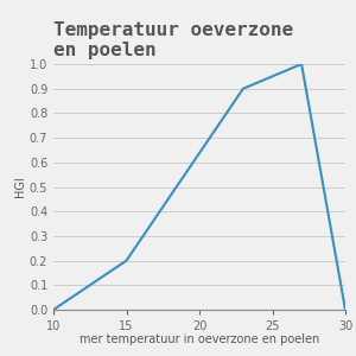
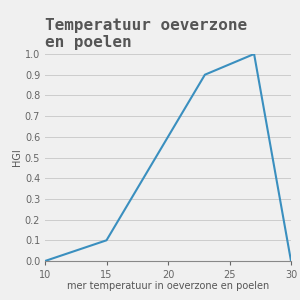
15: 0.2 -> 0.1
